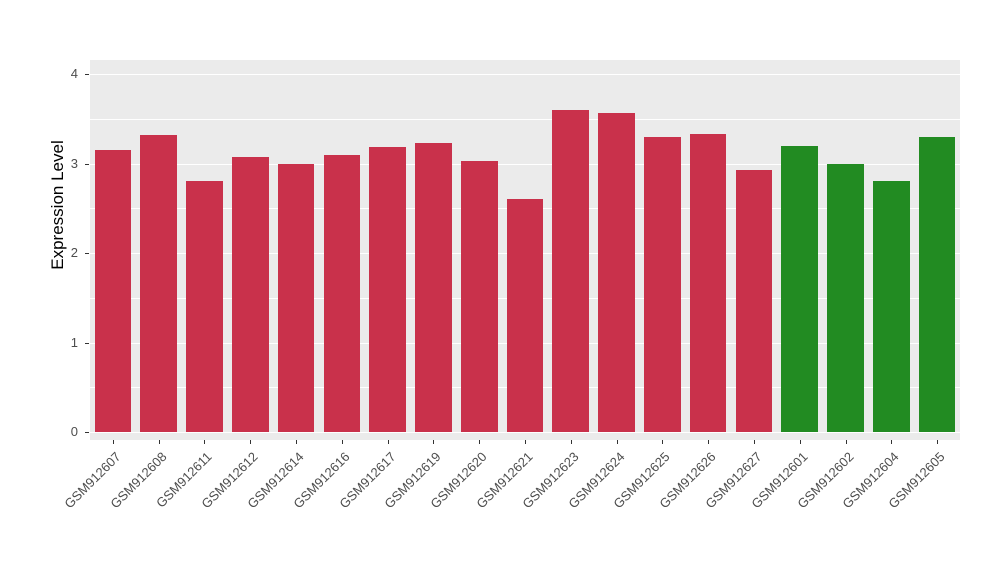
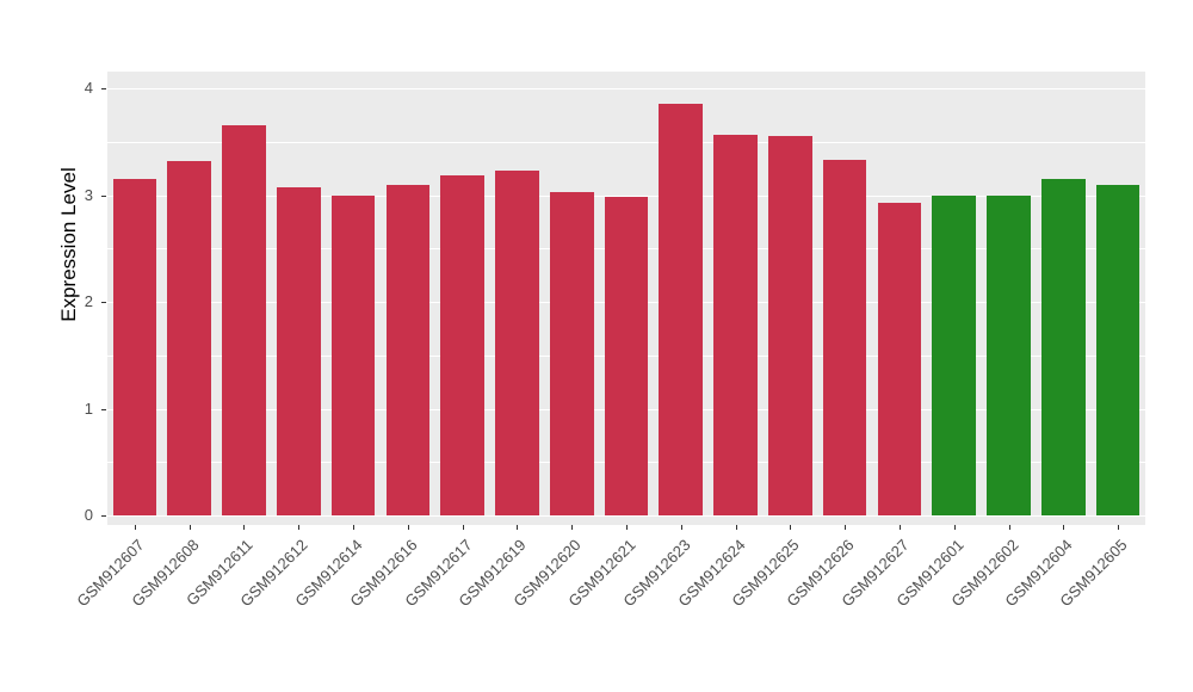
GSM912611: 2.8 -> 3.6
GSM912621: 2.6 -> 3.0
GSM912623: 3.6 -> 3.9
GSM912625: 3.3 -> 3.5
GSM912601: 3.2 -> 3.0
GSM912604: 2.8 -> 3.1
GSM912605: 3.3 -> 3.1
